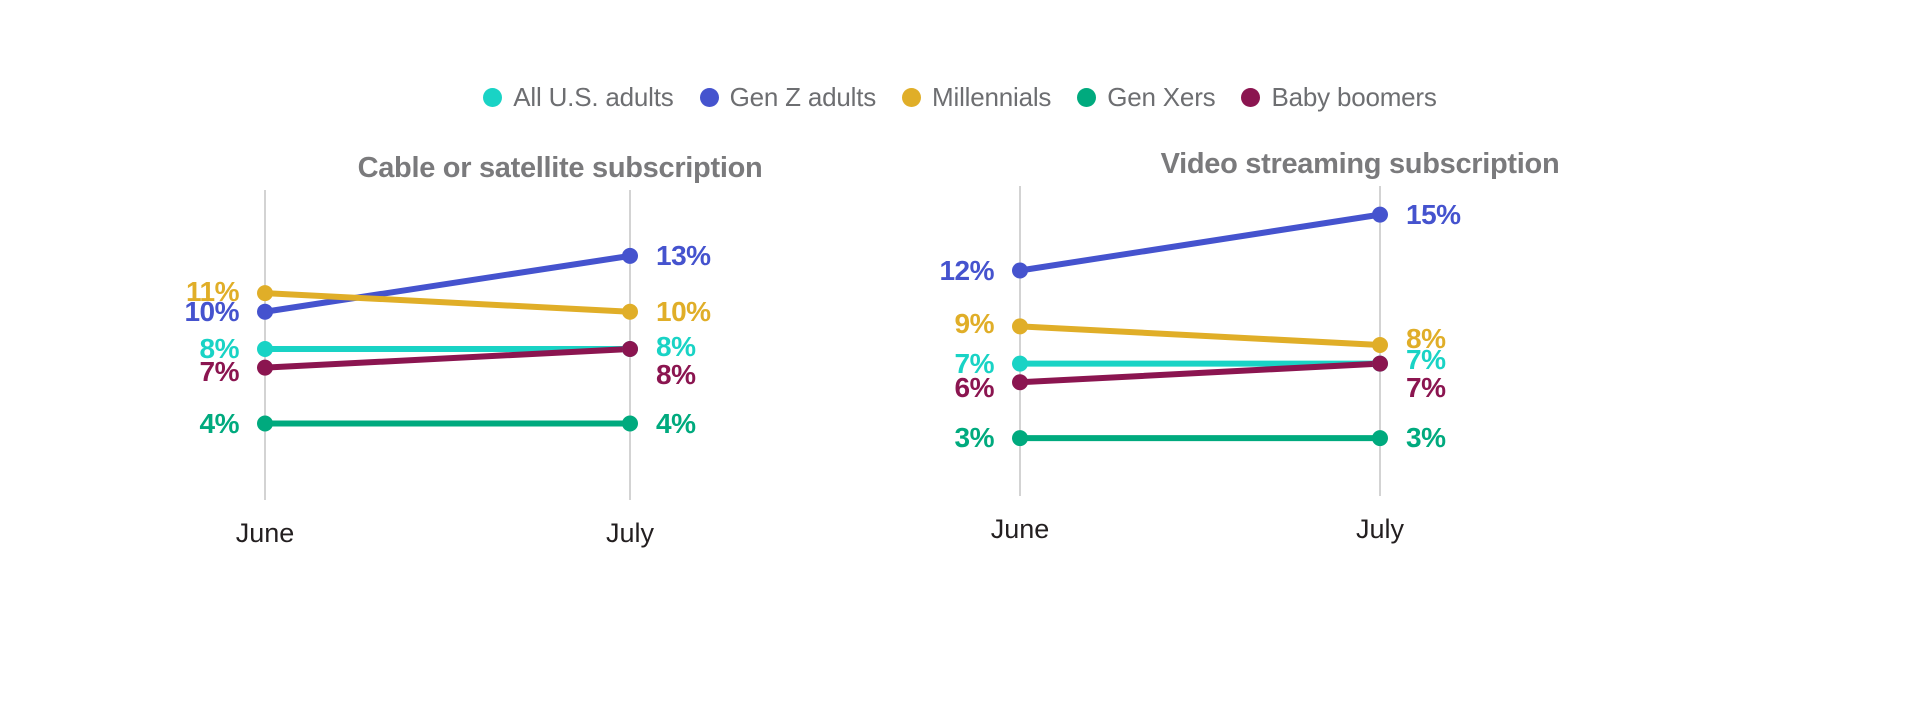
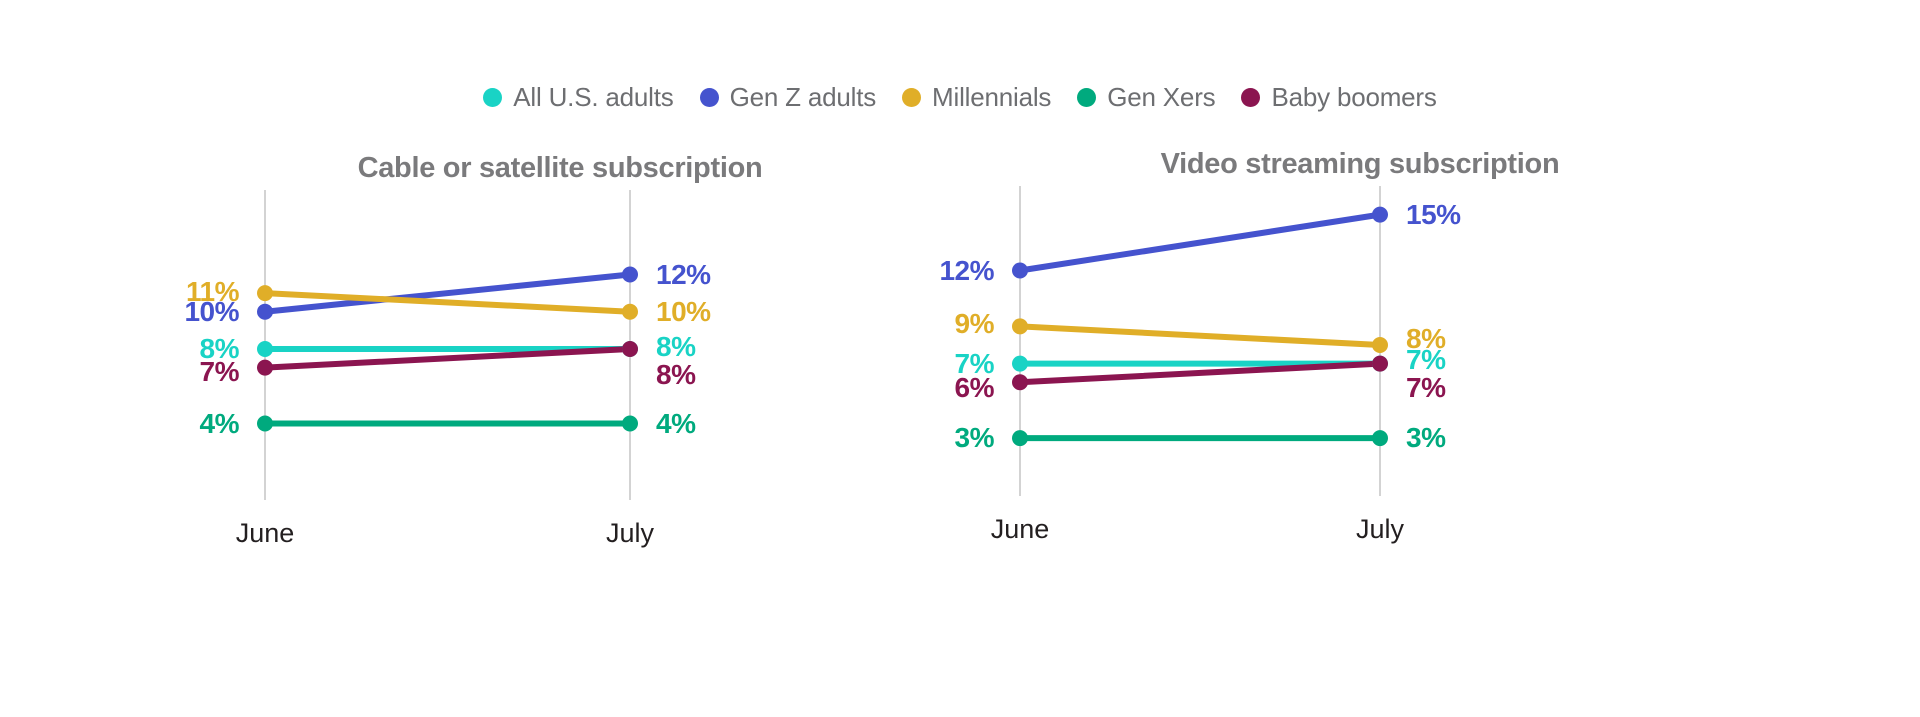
Cable or satellite subscription/Gen Z adults/July: 13% -> 12%
